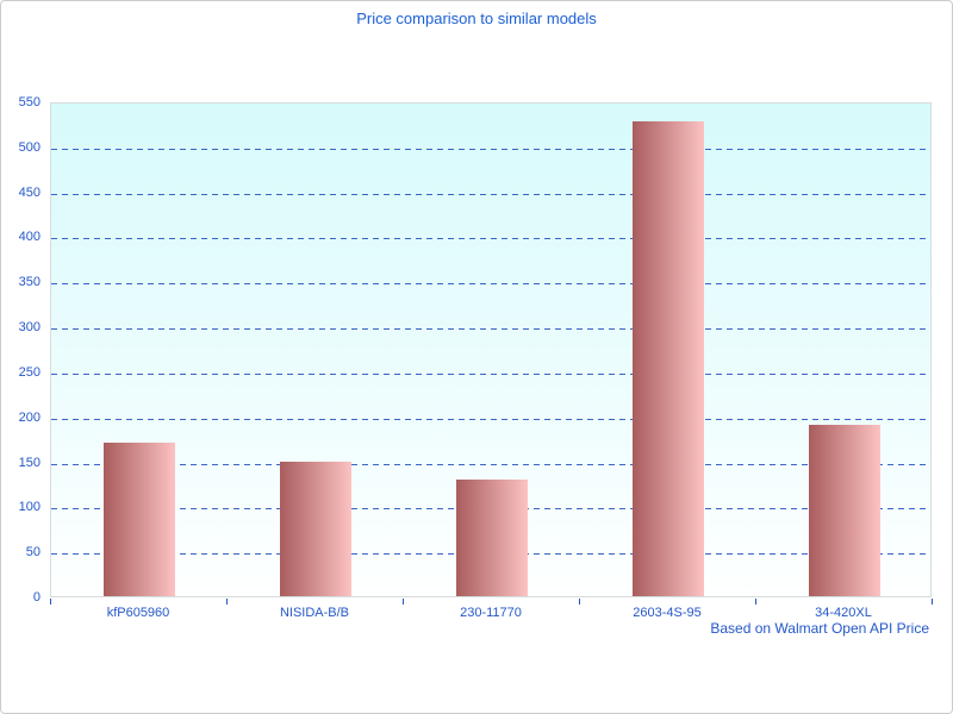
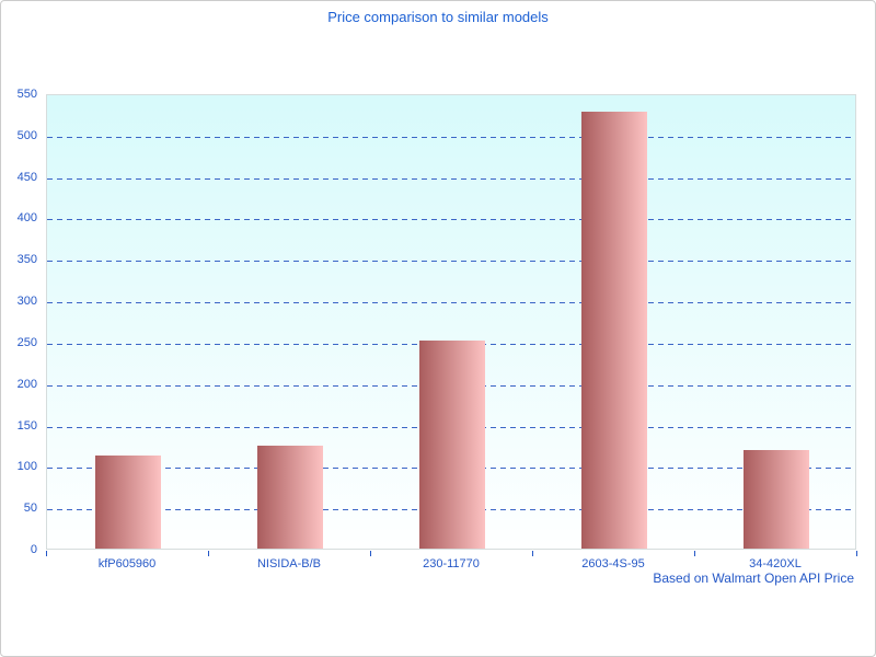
kfP605960: 170 -> 110
NISIDA-B/B: 150 -> 120
230-11770: 130 -> 250
34-420XL: 190 -> 120
